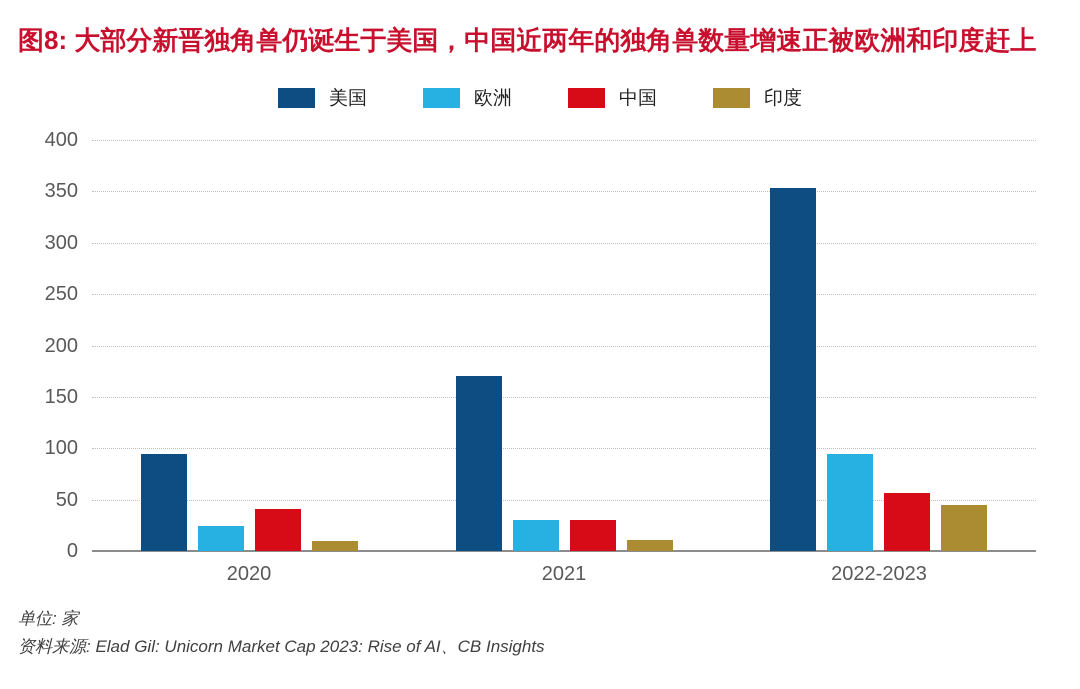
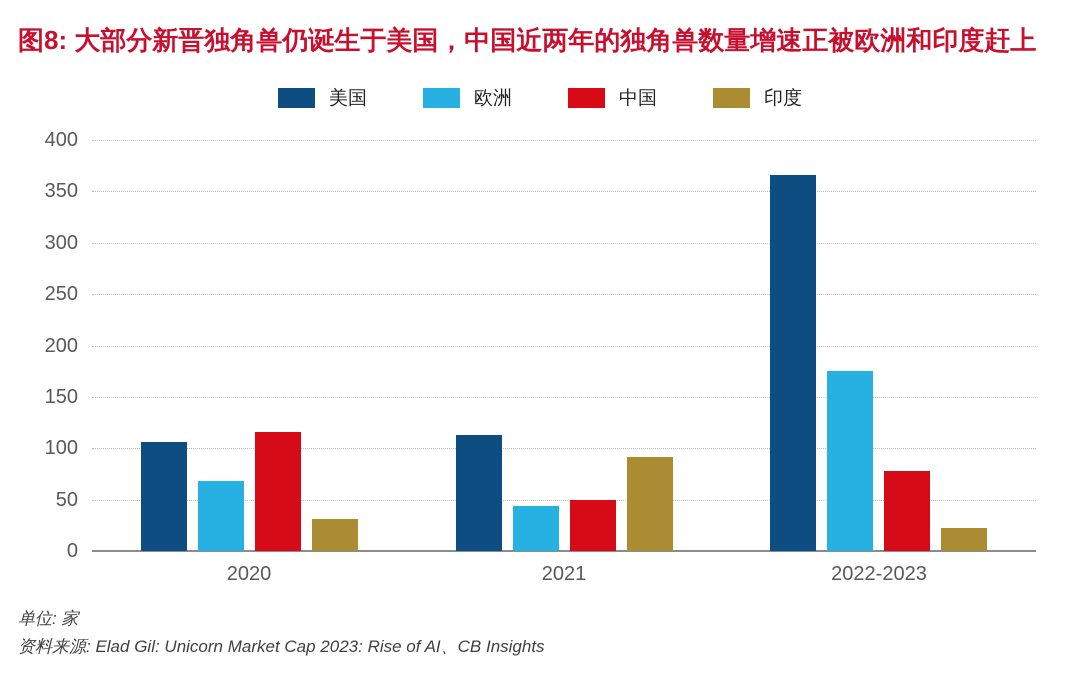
美国/2020: 94 -> 106
欧洲/2020: 24 -> 68
中国/2020: 41 -> 116
印度/2020: 10 -> 31
美国/2021: 170 -> 113
欧洲/2021: 30 -> 44
中国/2021: 30 -> 50
印度/2021: 11 -> 91
美国/2022-2023: 353 -> 366
欧洲/2022-2023: 94 -> 175
中国/2022-2023: 56 -> 78
印度/2022-2023: 45 -> 22
